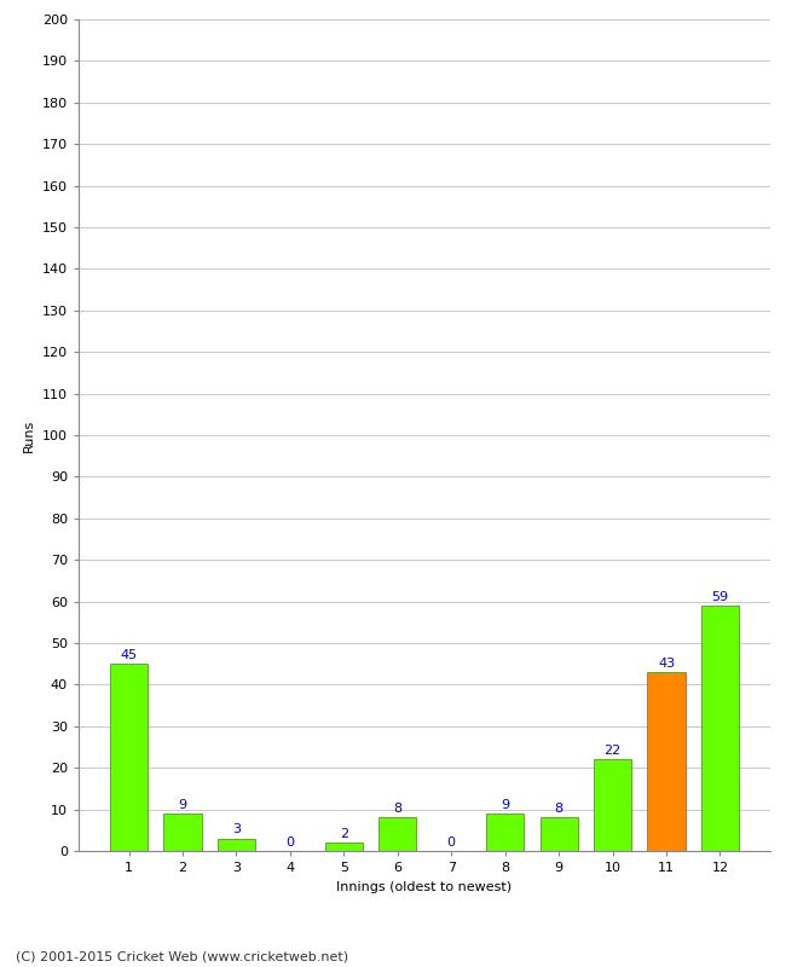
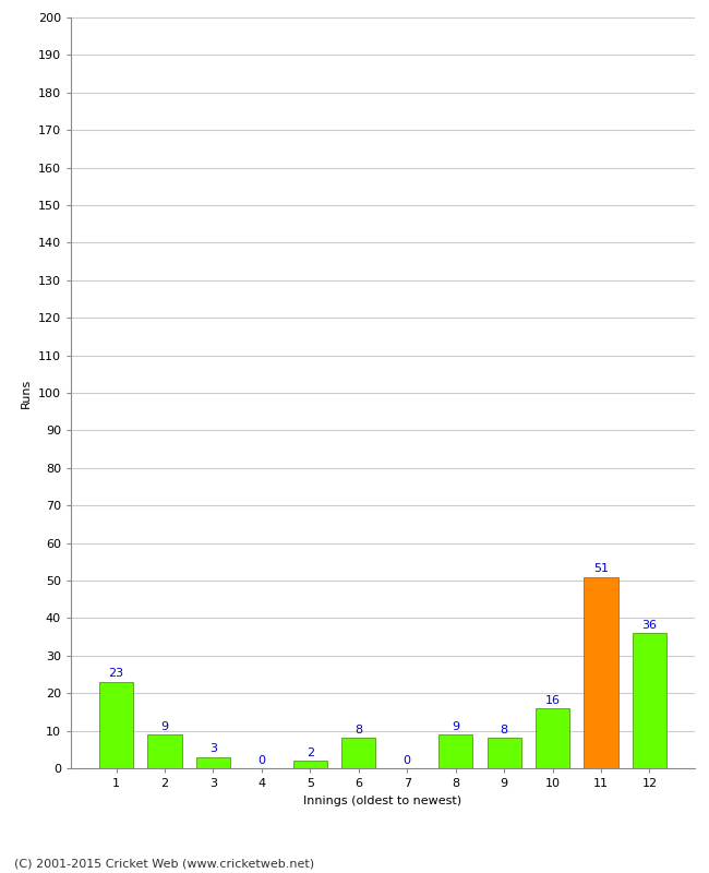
1: 45 -> 23
10: 22 -> 16
11: 43 -> 51
12: 59 -> 36
